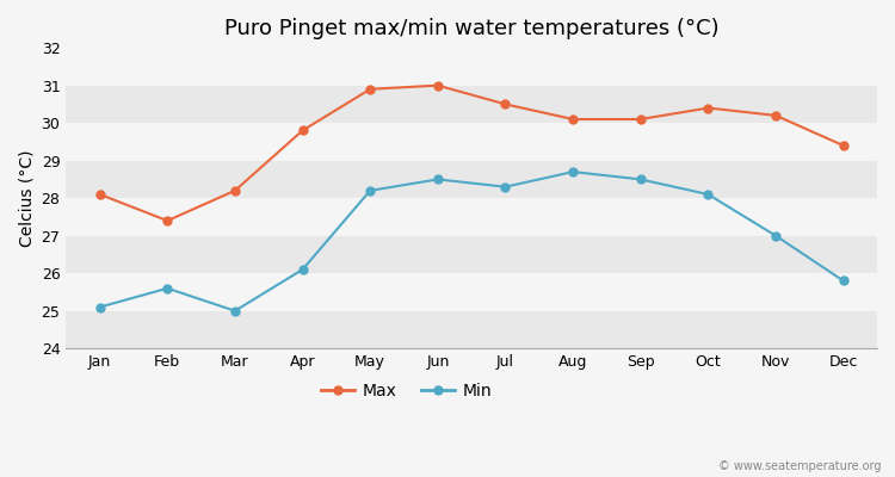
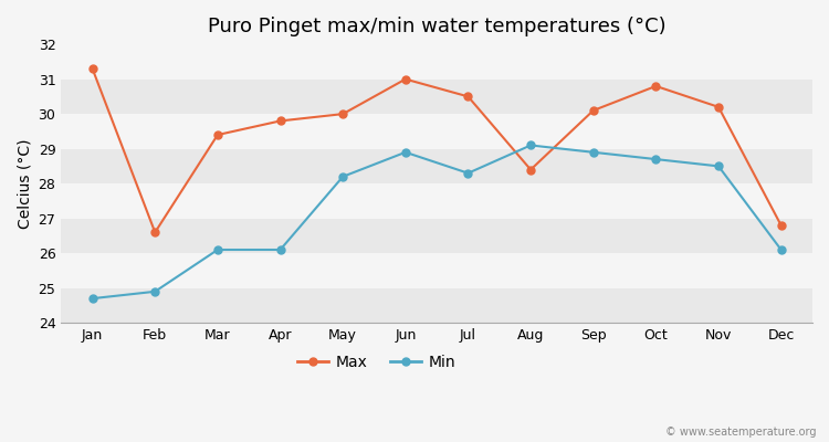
Max/Jan: 28.1 -> 31.3
Min/Jan: 25.1 -> 24.7
Max/Feb: 27.4 -> 26.6
Min/Feb: 25.6 -> 24.9
Max/Mar: 28.2 -> 29.4
Min/Mar: 25.0 -> 26.1
Max/May: 30.9 -> 30.0
Min/Jun: 28.5 -> 28.9
Max/Aug: 30.1 -> 28.4
Min/Aug: 28.7 -> 29.1
Min/Sep: 28.5 -> 28.9
Max/Oct: 30.4 -> 30.8
Min/Oct: 28.1 -> 28.7
Min/Nov: 27.0 -> 28.5
Max/Dec: 29.4 -> 26.8
Min/Dec: 25.8 -> 26.1
